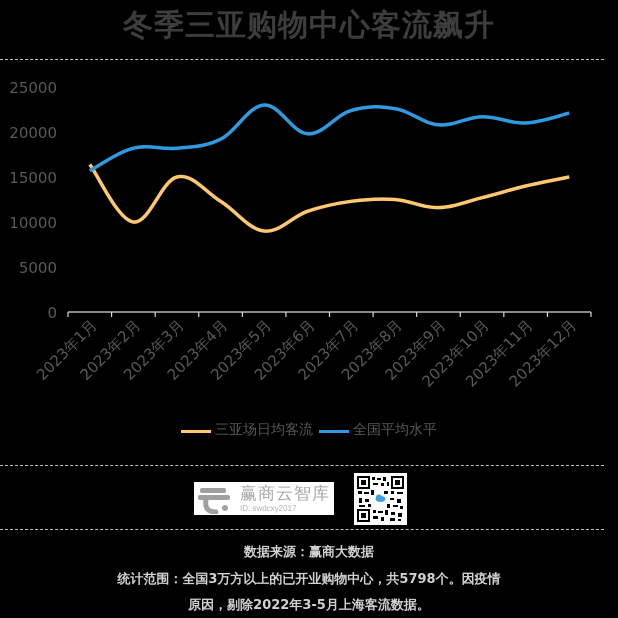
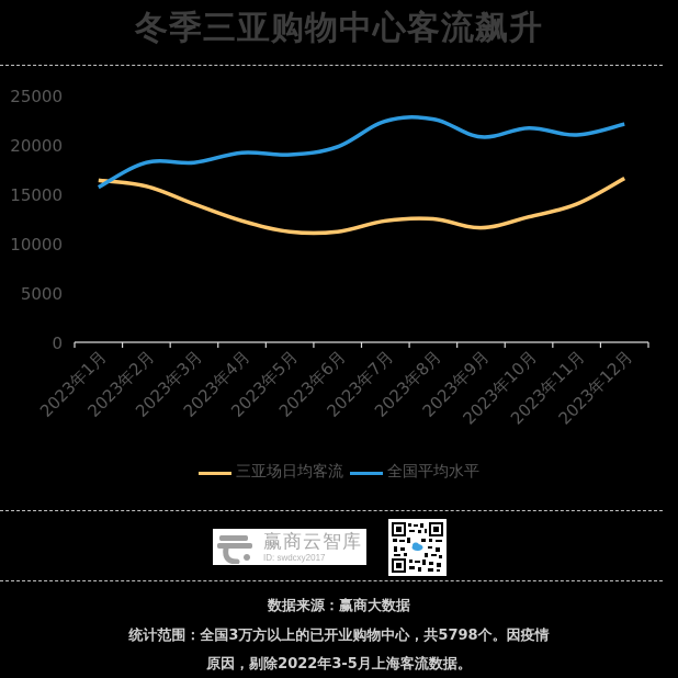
三亚场日均客流/2023年2月: 10000 -> 16000
三亚场日均客流/2023年3月: 15000 -> 14000
三亚场日均客流/2023年5月: 9000 -> 11000
全国平均水平/2023年5月: 23000 -> 19000
三亚场日均客流/2023年12月: 15000 -> 17000
